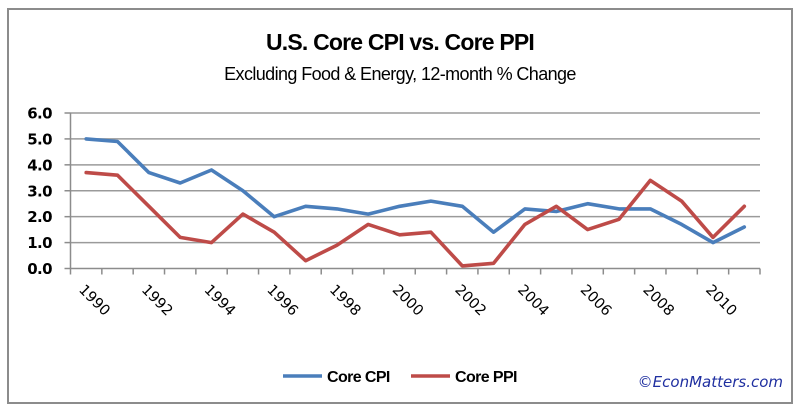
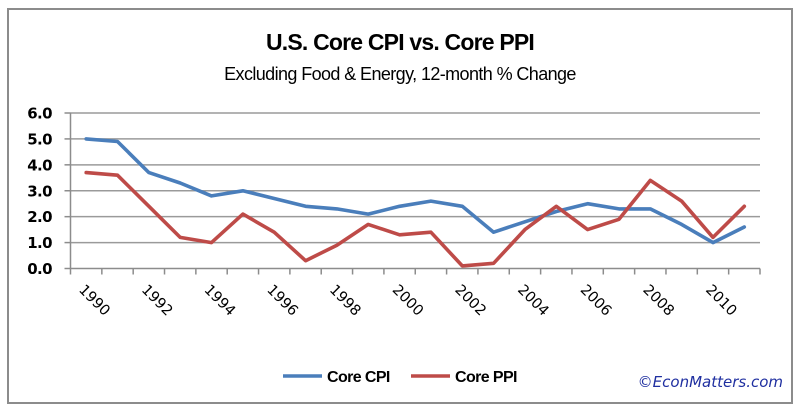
Core CPI/1994: 3.8 -> 2.8
Core CPI/1996: 2.0 -> 2.7
Core CPI/2004: 2.3 -> 1.8
Core PPI/2004: 1.7 -> 1.5
